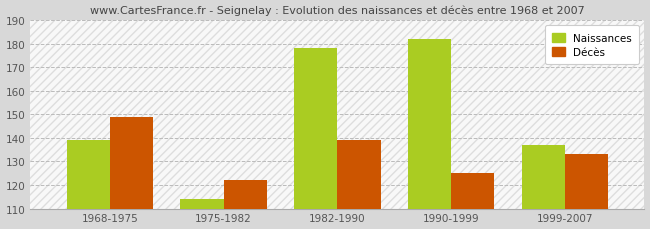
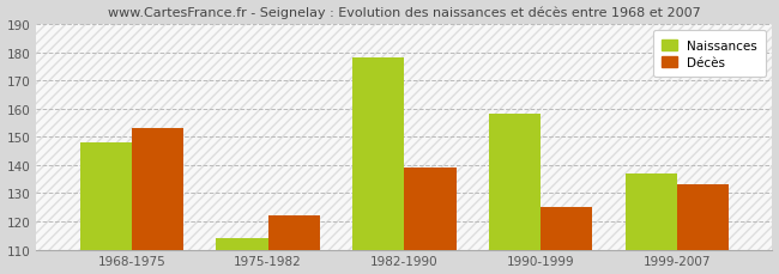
Naissances/1968-1975: 139 -> 148
Décès/1968-1975: 149 -> 153
Naissances/1990-1999: 182 -> 158
